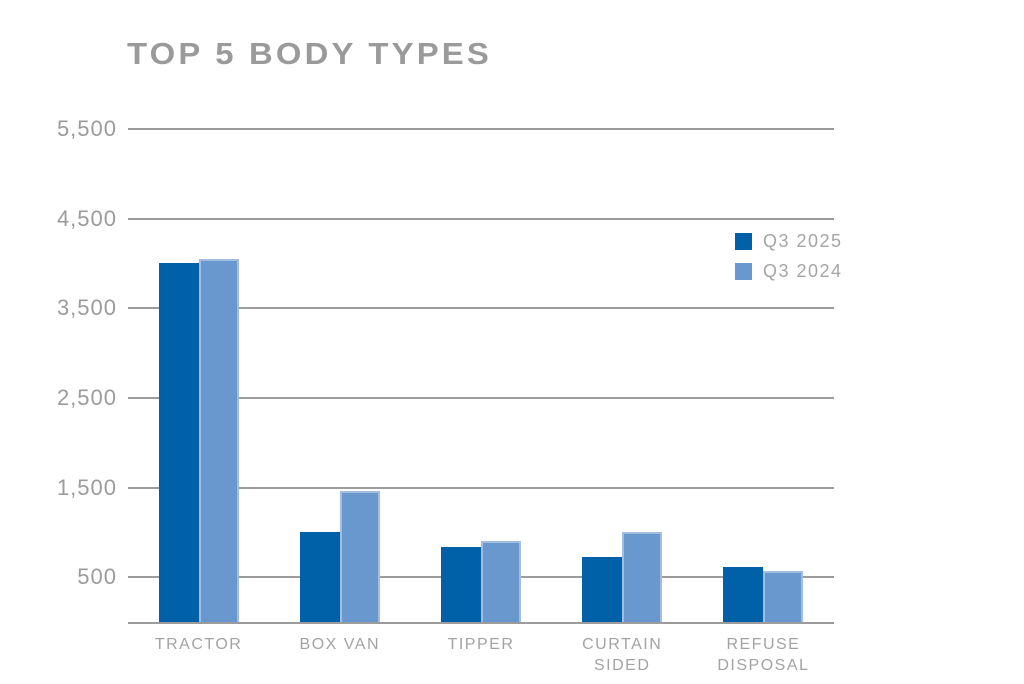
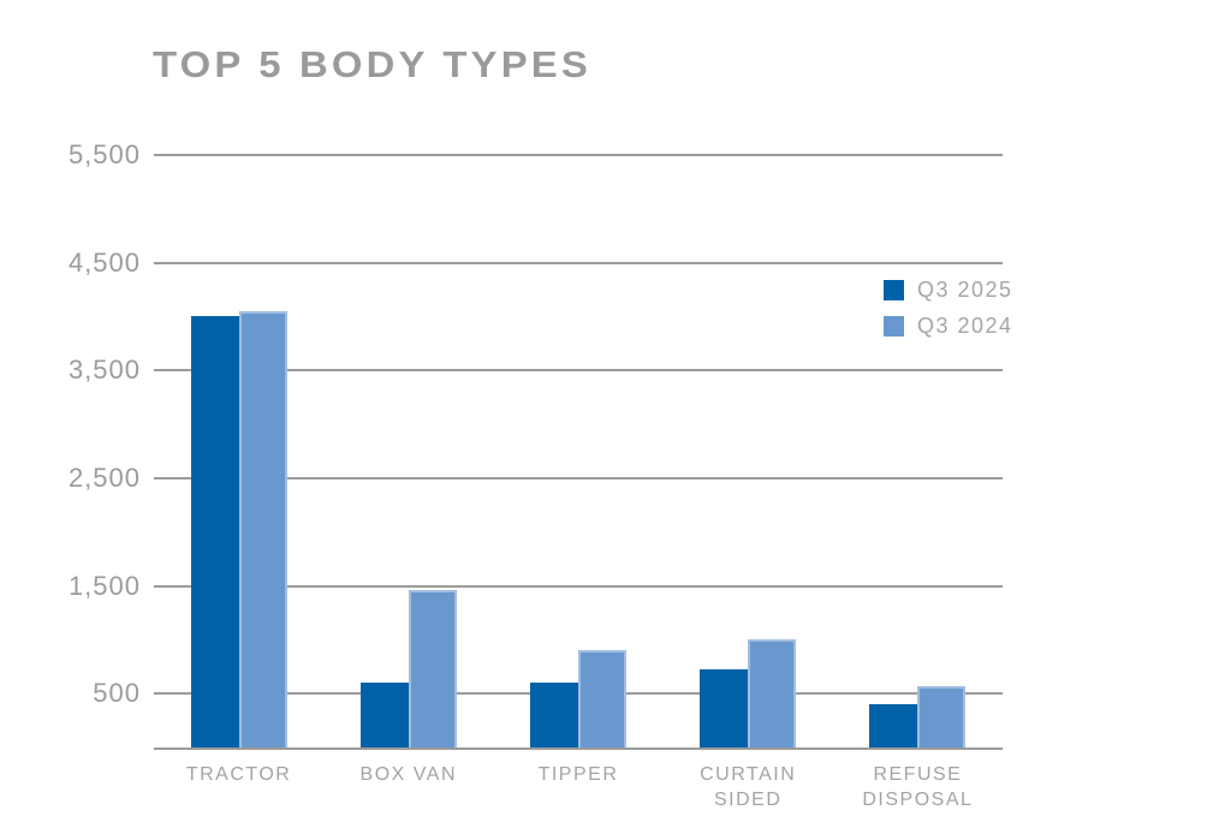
Q3 2025/BOX VAN: 1000 -> 600
Q3 2025/TIPPER: 800 -> 600
Q3 2025/REFUSE DISPOSAL: 600 -> 400
